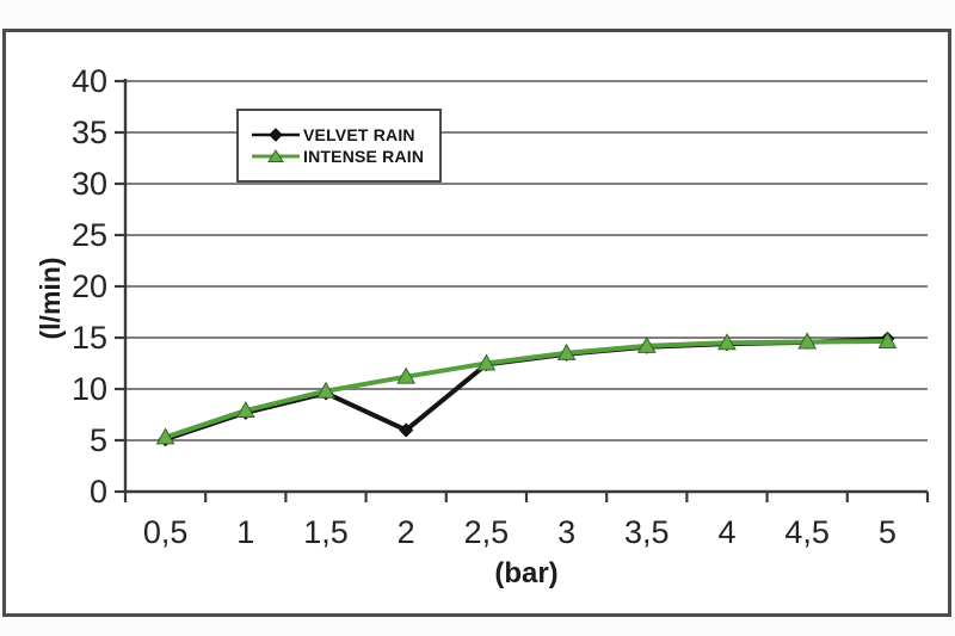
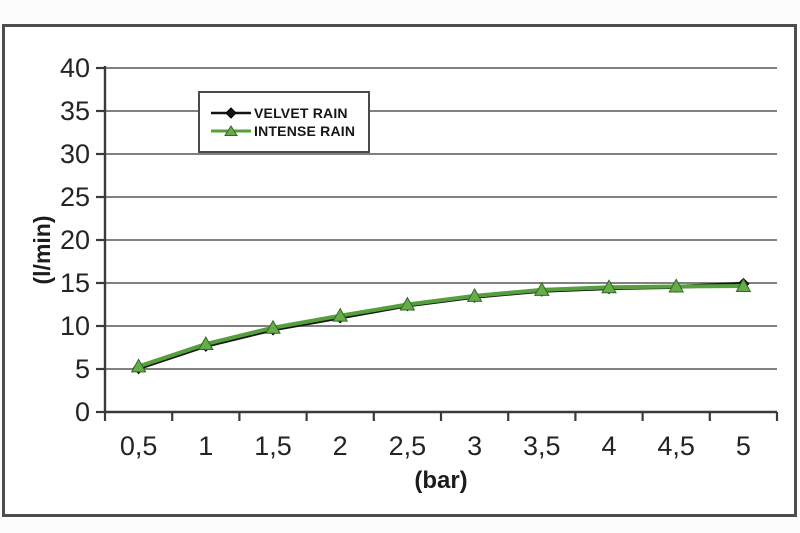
VELVET RAIN/2: 6 -> 11
